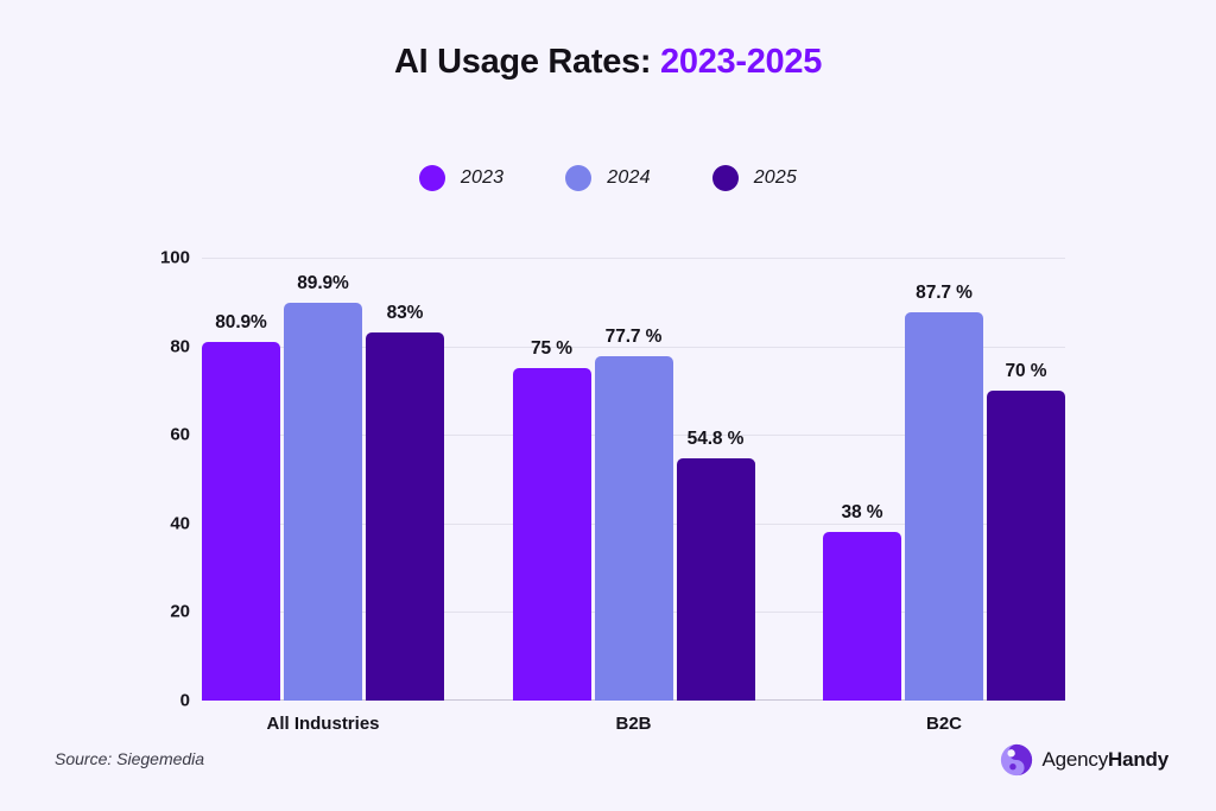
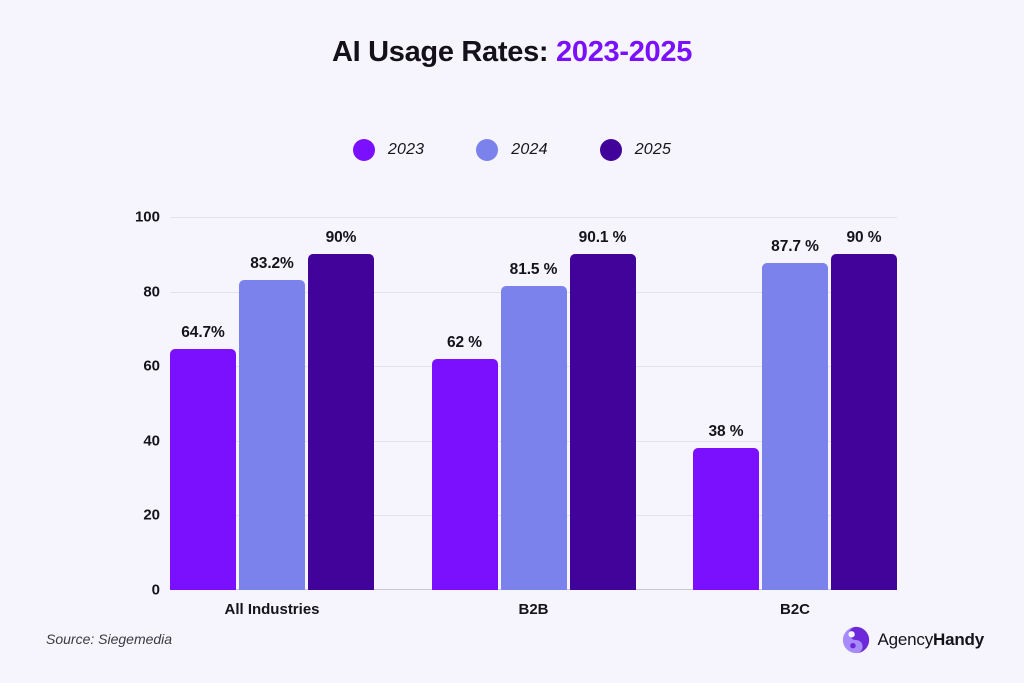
2023/All Industries: 80.9% -> 64.7%
2024/All Industries: 89.9% -> 83.2%
2025/All Industries: 83% -> 90%
2023/B2B: 75 -> 62
2024/B2B: 77.7 -> 81.5
2025/B2B: 54.8 -> 90.1
2025/B2C: 70 -> 90
